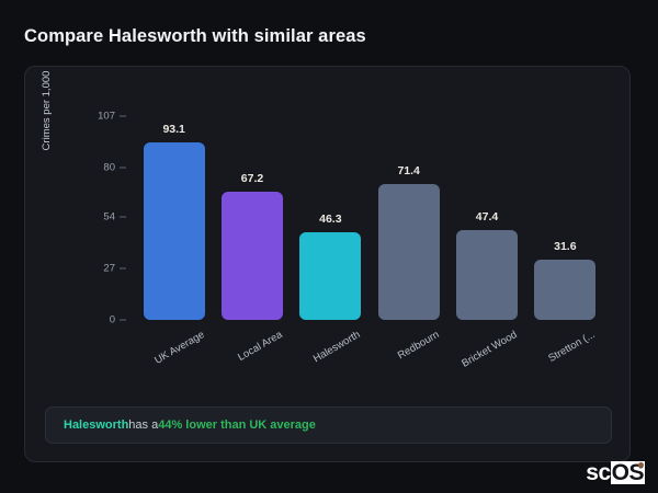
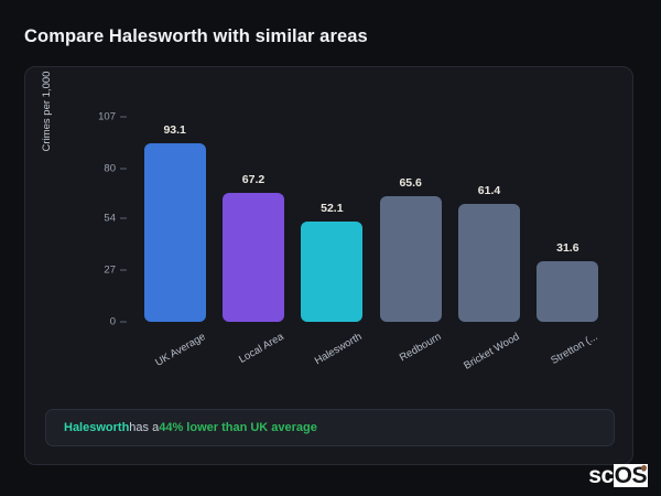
Halesworth: 46.3 -> 52.1
Redbourn: 71.4 -> 65.6
Bricket Wood: 47.4 -> 61.4
